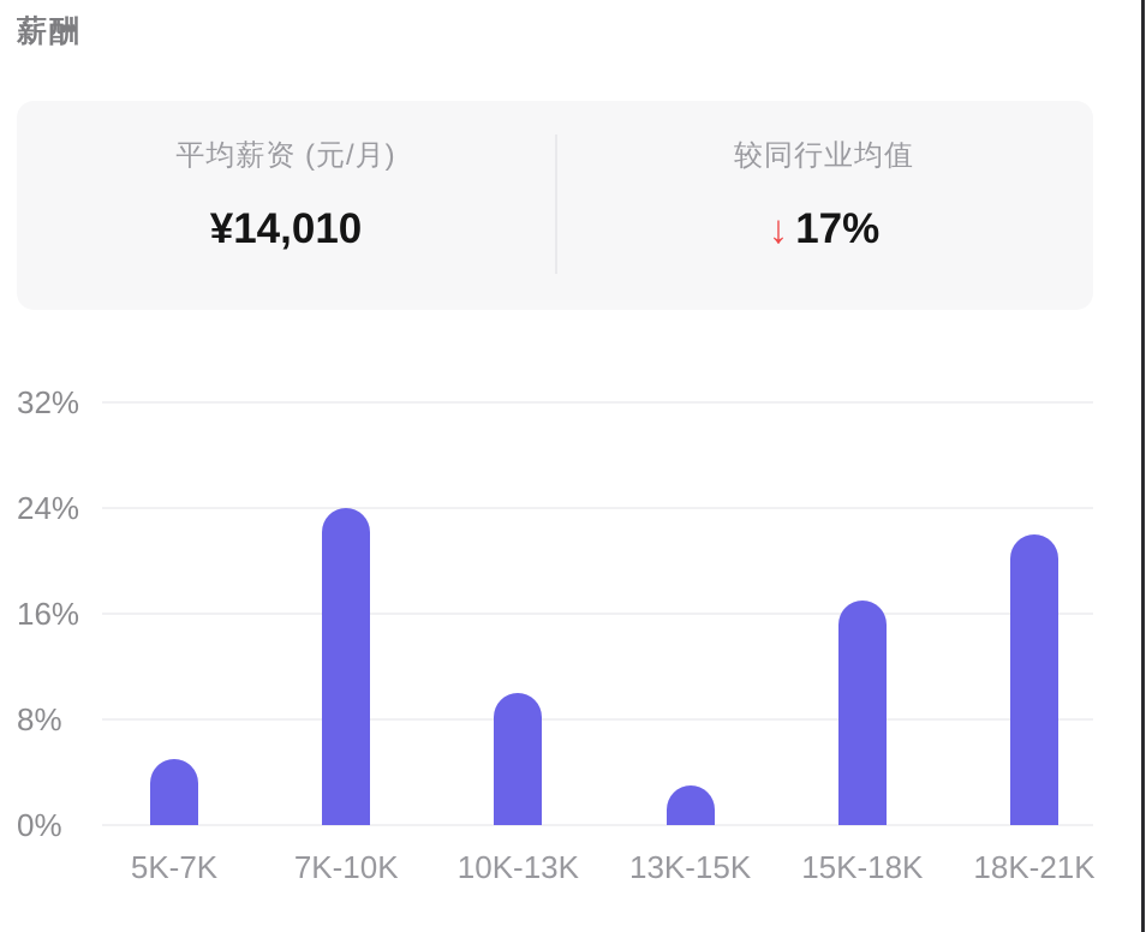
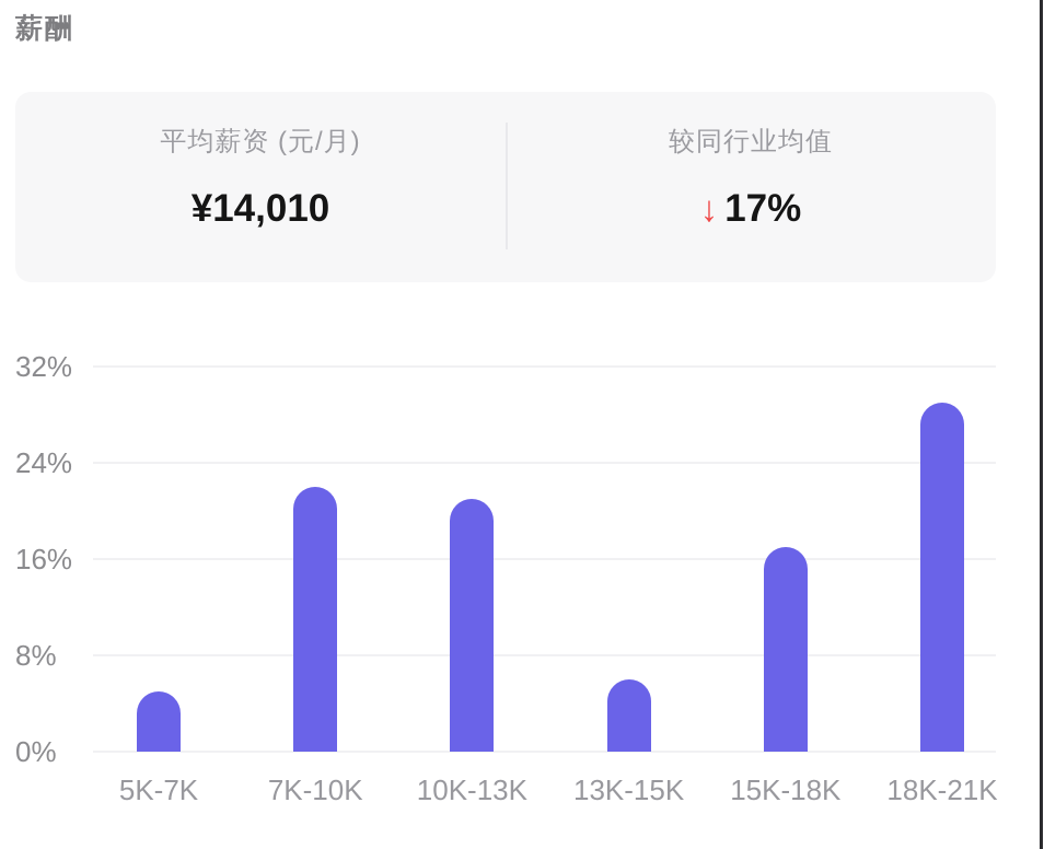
7K-10K: 24% -> 22%
10K-13K: 10% -> 21%
13K-15K: 3% -> 6%
18K-21K: 22% -> 29%
